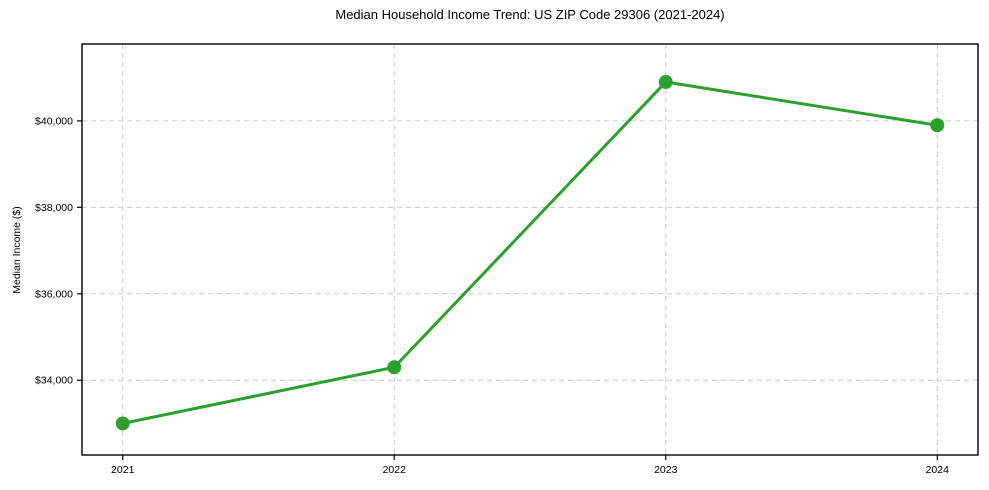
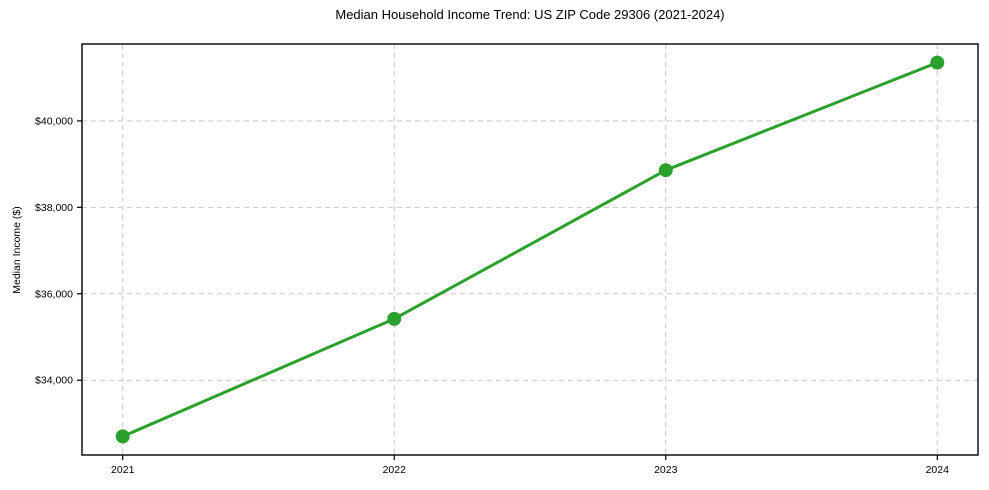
2021: $33000 -> $32700
2022: $34300 -> $35400
2023: $40900 -> $38900
2024: $39900 -> $41400
